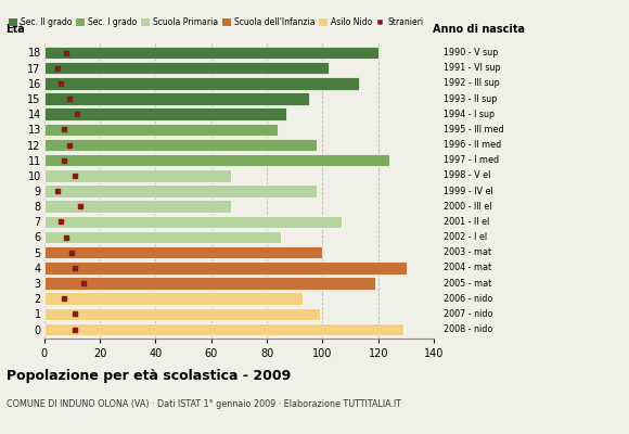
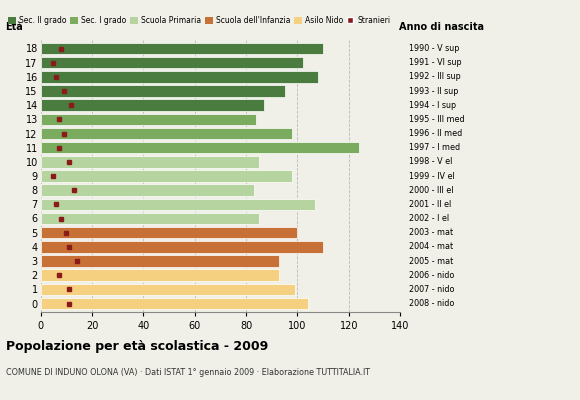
18: 120 -> 110
16: 113 -> 108
10: 67 -> 85
8: 67 -> 83
4: 130 -> 110
3: 119 -> 93
0: 129 -> 104
